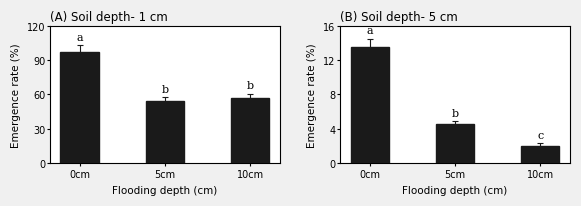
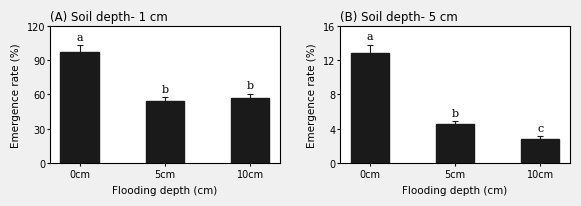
(B) Soil depth- 5 cm/0cm: 13.5 -> 12.8
(B) Soil depth- 5 cm/10cm: 2.0 -> 2.8
